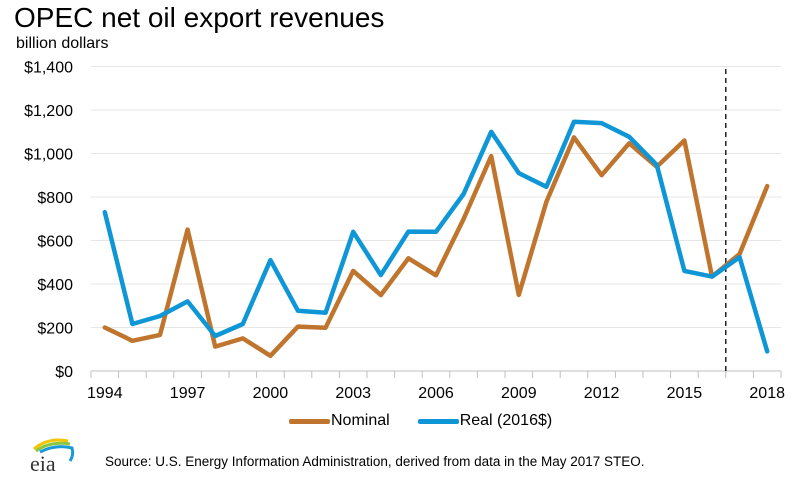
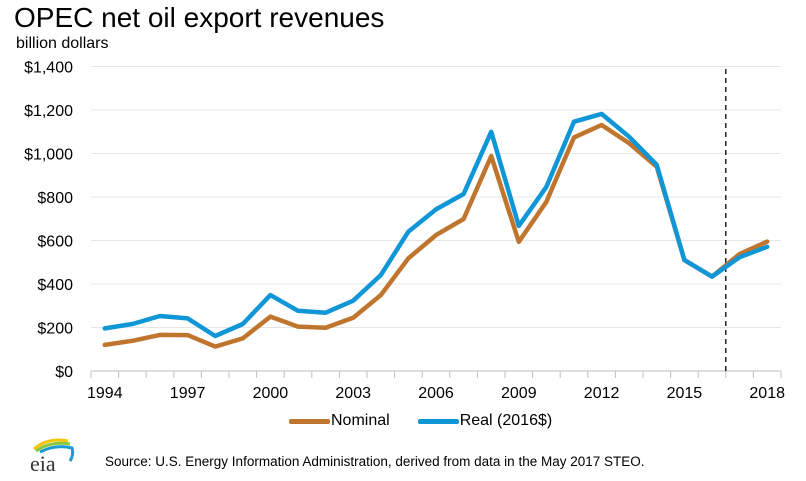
Nominal/1994: $200 -> $120
Real (2016$)/1994: $730 -> $200
Nominal/1997: $650 -> $160
Real (2016$)/1997: $320 -> $240
Nominal/2000: $70 -> $250
Real (2016$)/2000: $510 -> $350
Nominal/2003: $460 -> $240
Real (2016$)/2003: $640 -> $320
Nominal/2006: $440 -> $620
Real (2016$)/2006: $640 -> $740
Nominal/2009: $350 -> $590
Real (2016$)/2009: $910 -> $670
Nominal/2012: $900 -> $1130
Real (2016$)/2012: $1140 -> $1180
Nominal/2015: $1060 -> $510
Real (2016$)/2015: $460 -> $510
Nominal/2018: $850 -> $600
Real (2016$)/2018: $90 -> $570
